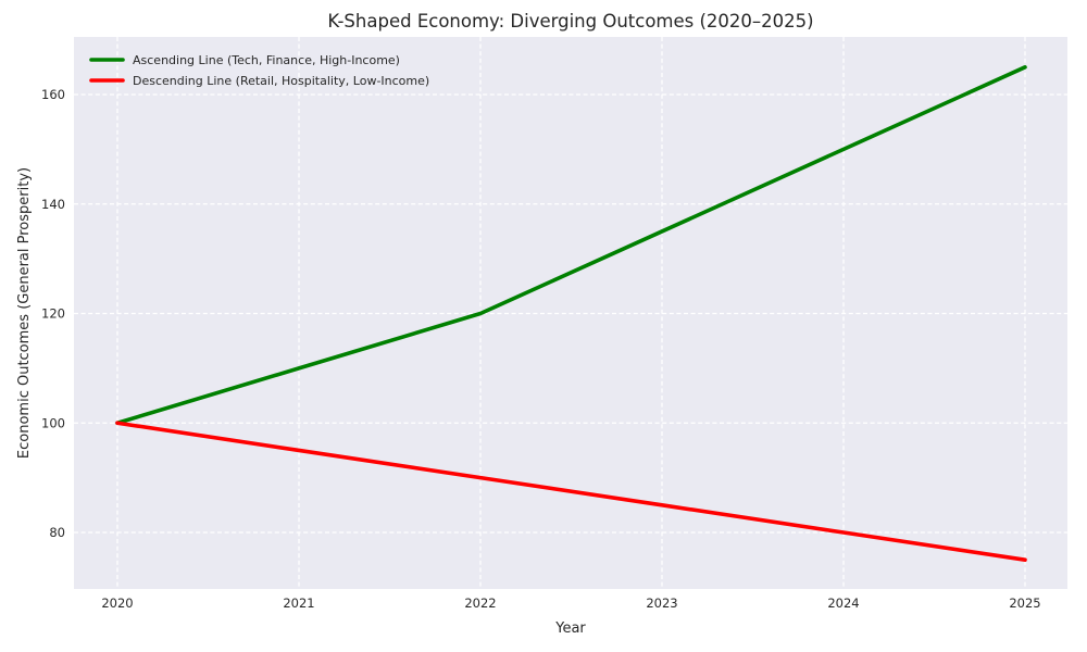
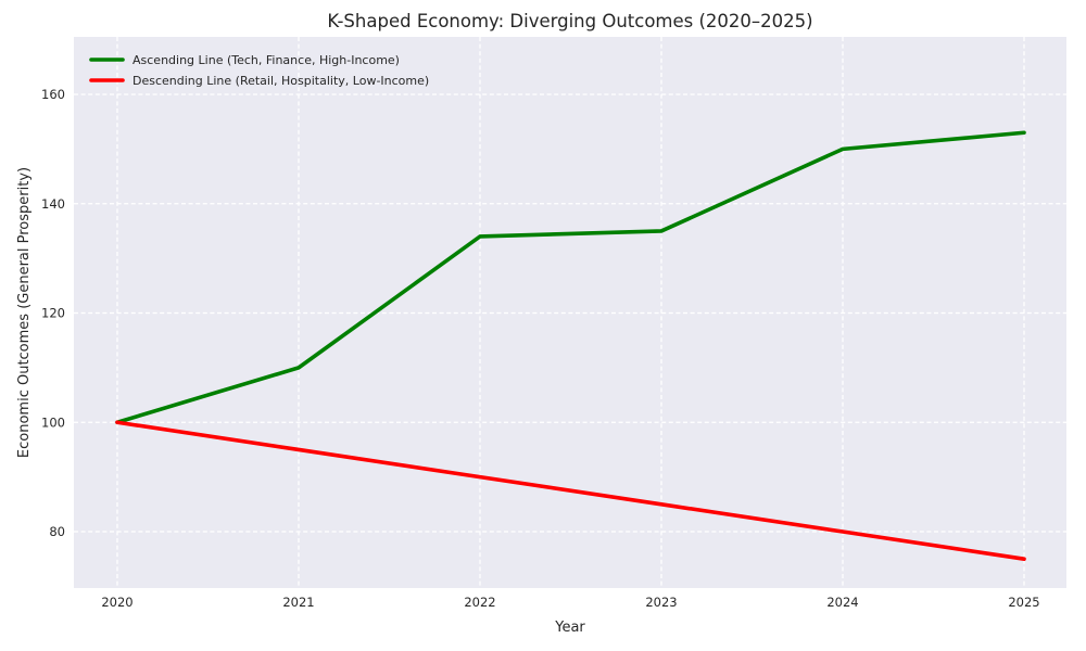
Ascending Line (Tech, Finance, High-Income)/2022: 120 -> 134
Ascending Line (Tech, Finance, High-Income)/2025: 165 -> 153
